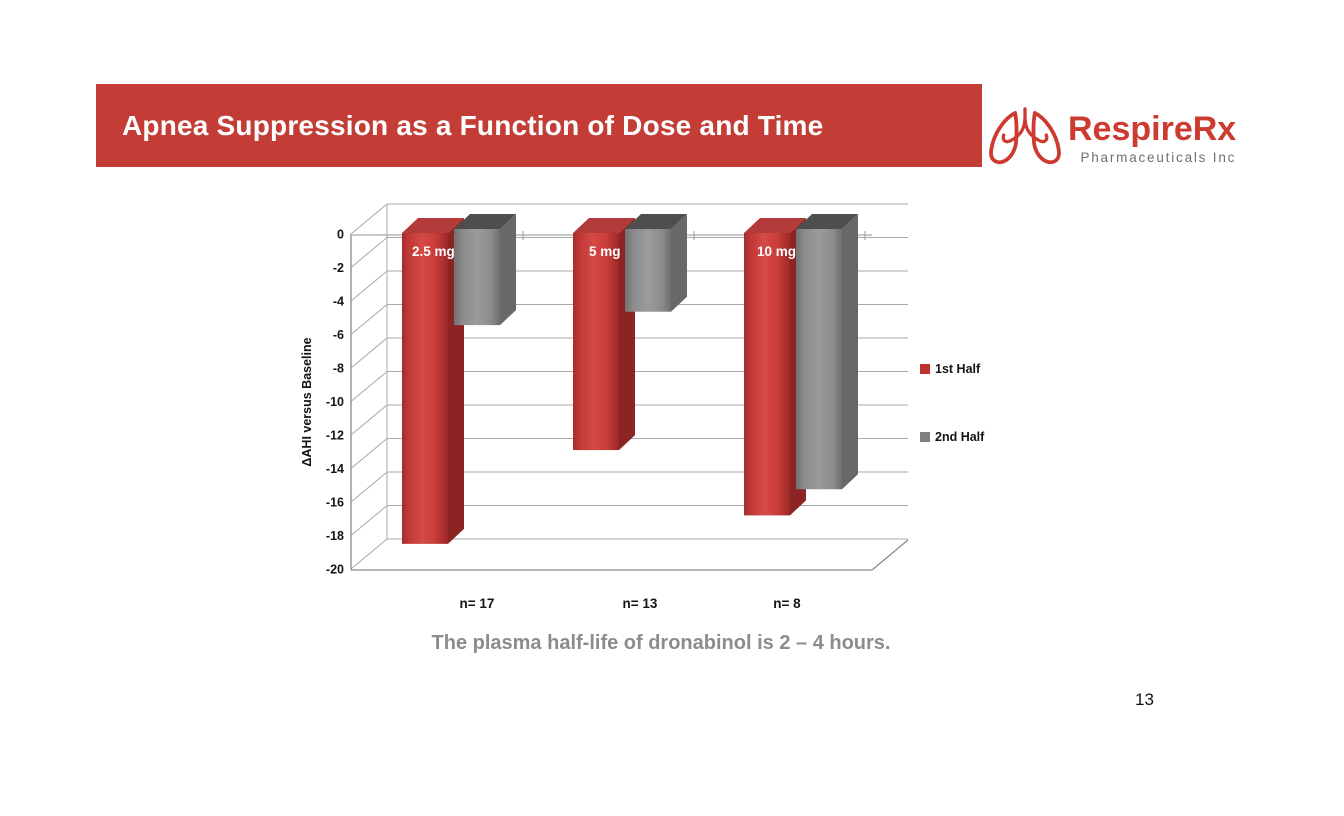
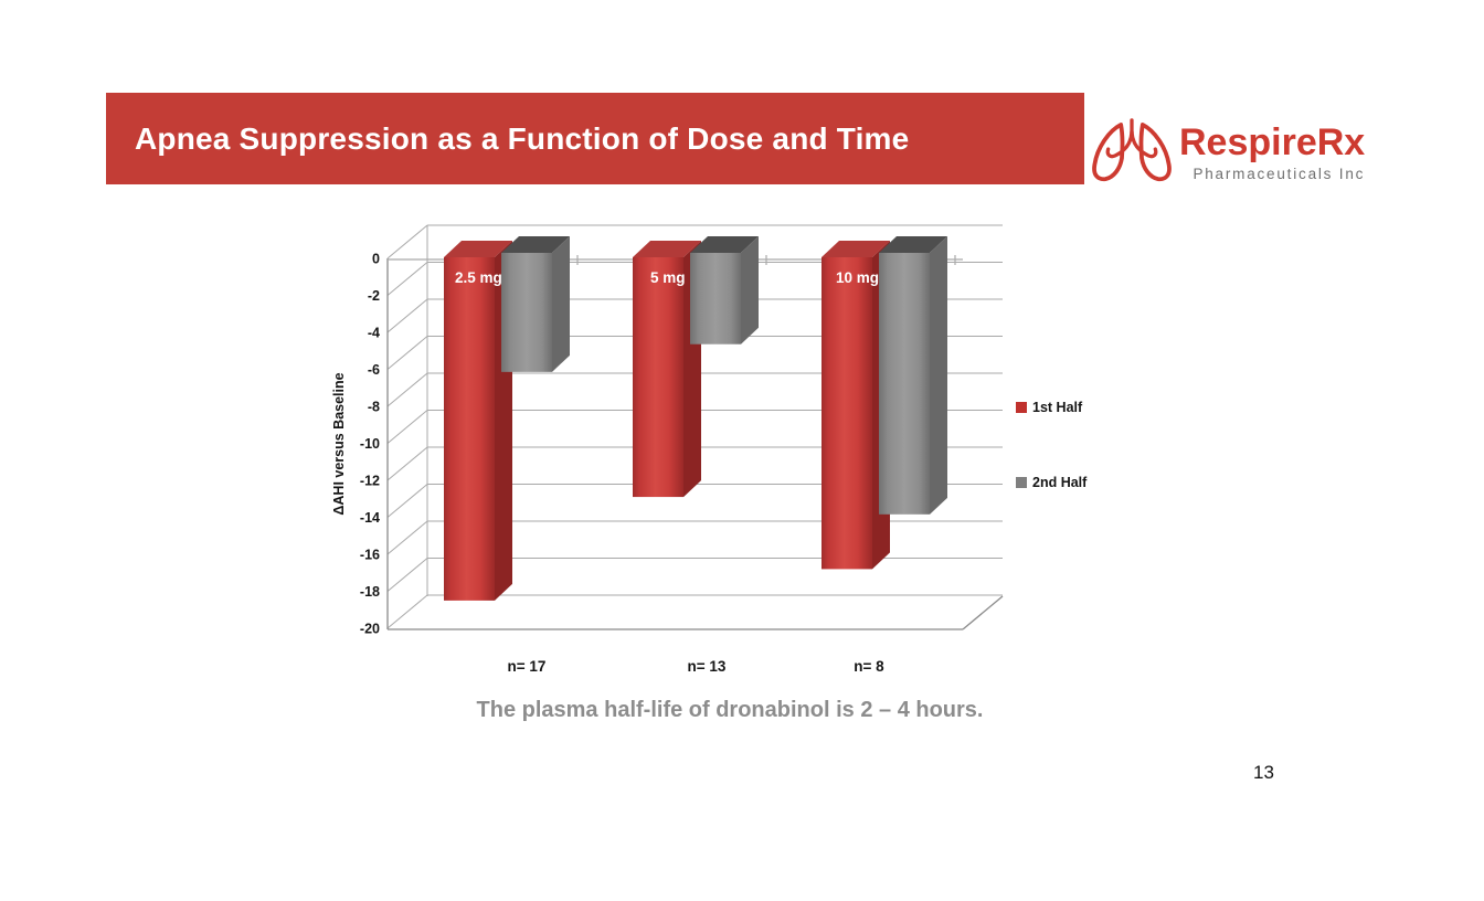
2nd Half/2.5 mg: -5.5 -> -6.2
2nd Half/10 mg: -15.3 -> -13.9
